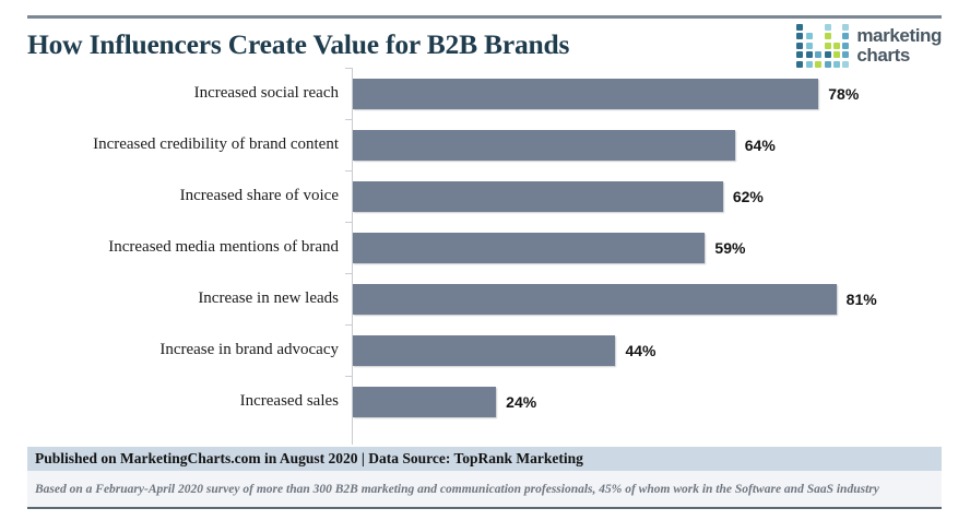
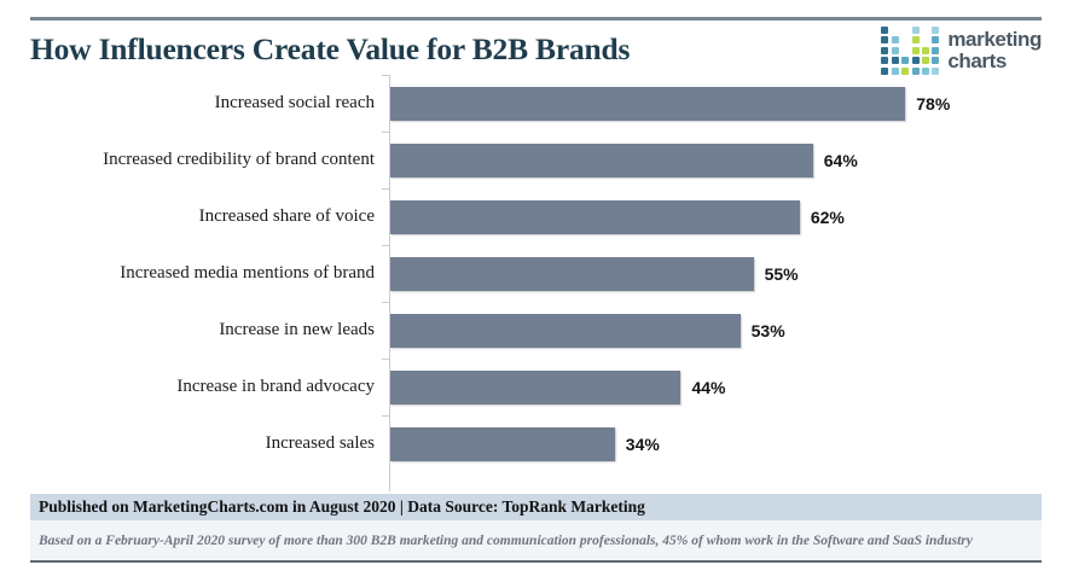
Increased media mentions of brand: 59% -> 55%
Increase in new leads: 81% -> 53%
Increased sales: 24% -> 34%
